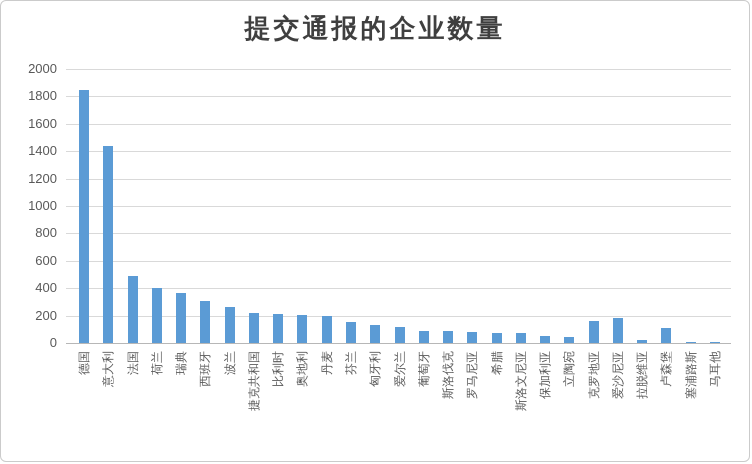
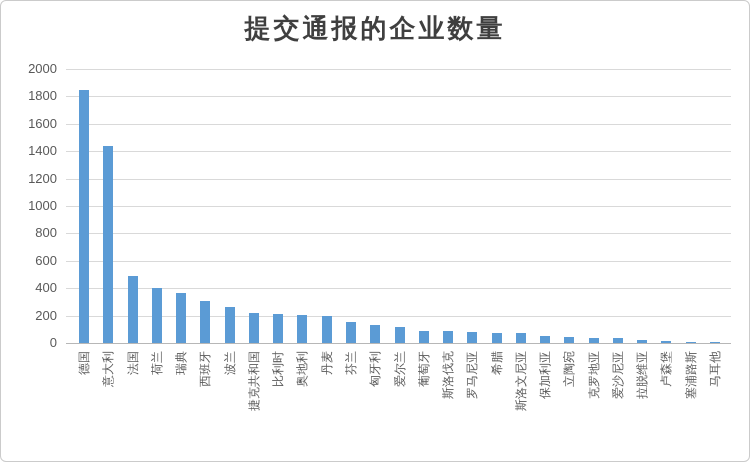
克罗地亚: 160 -> 40
爱沙尼亚: 180 -> 40
卢森堡: 110 -> 20
